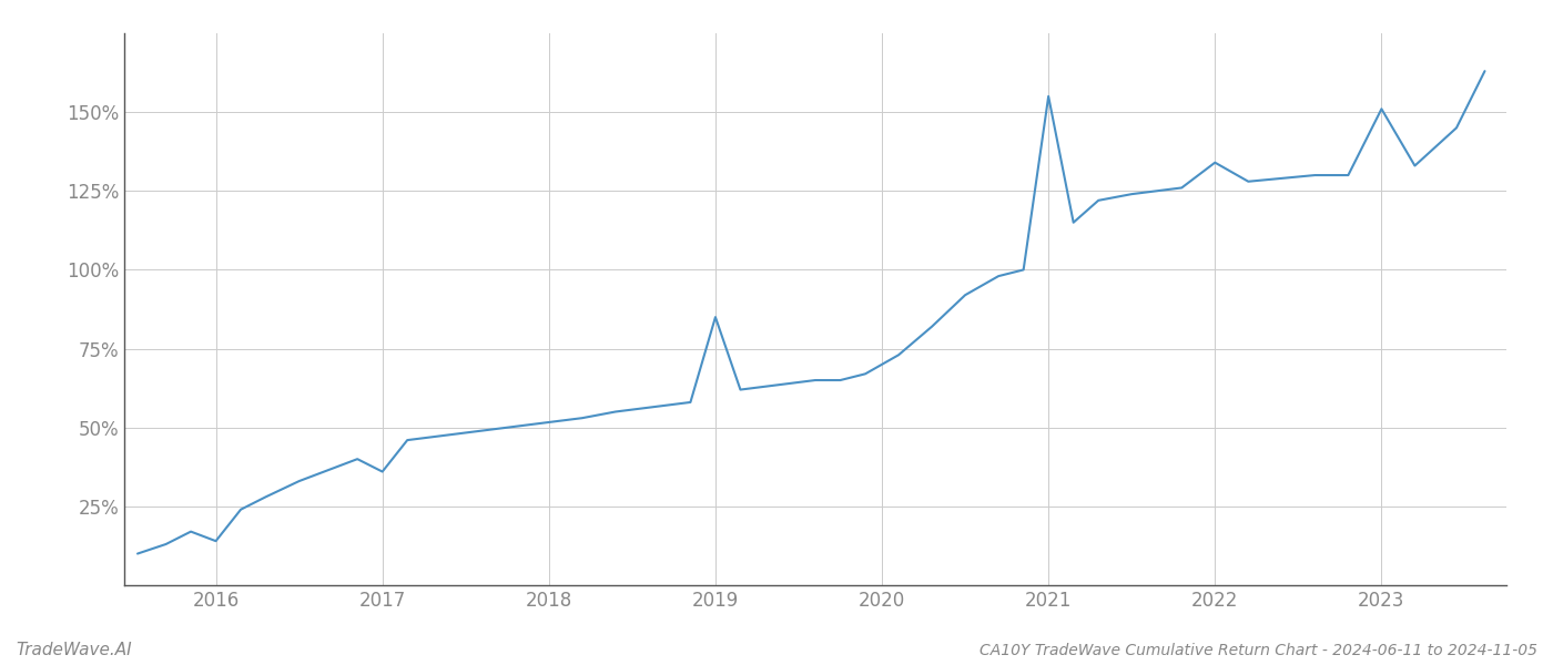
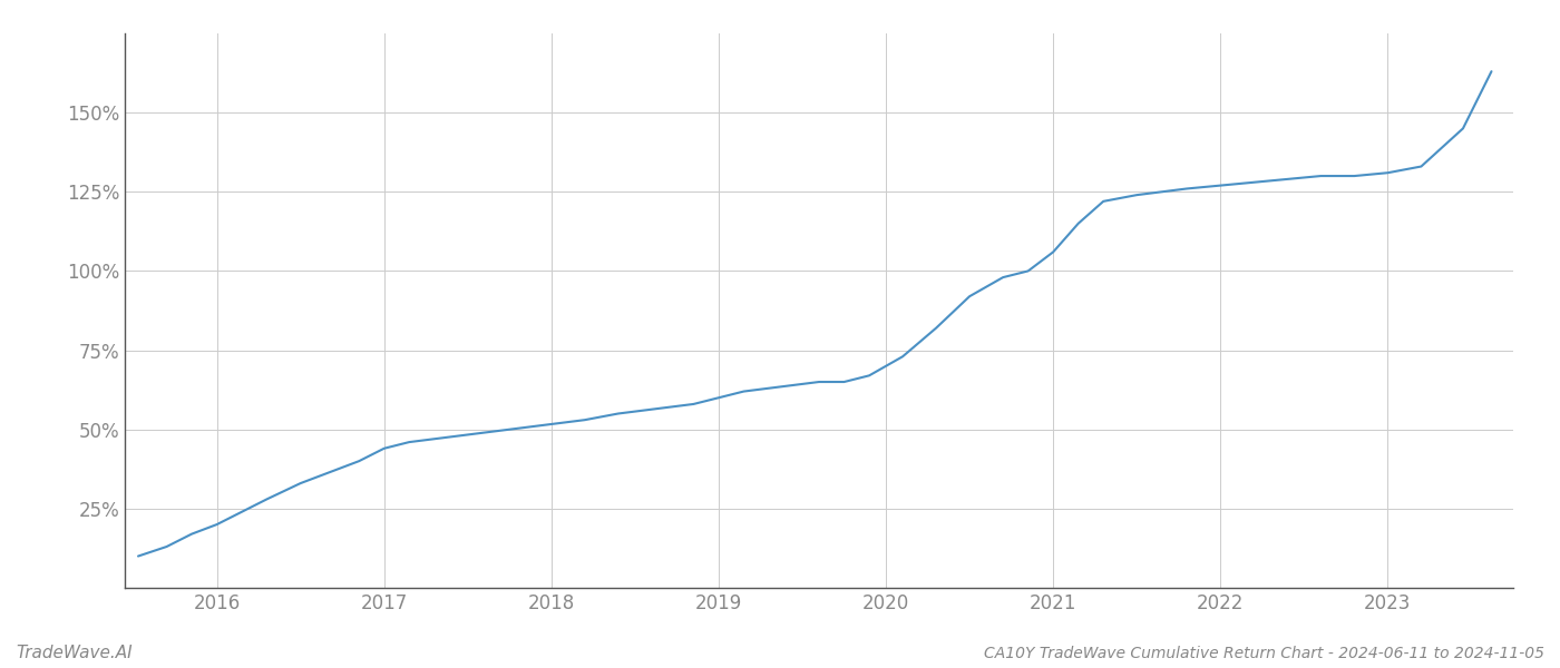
2016: 14% -> 20%
2017: 36% -> 44%
2019: 85% -> 60%
2021: 155% -> 106%
2022: 134% -> 127%
2023: 151% -> 131%
